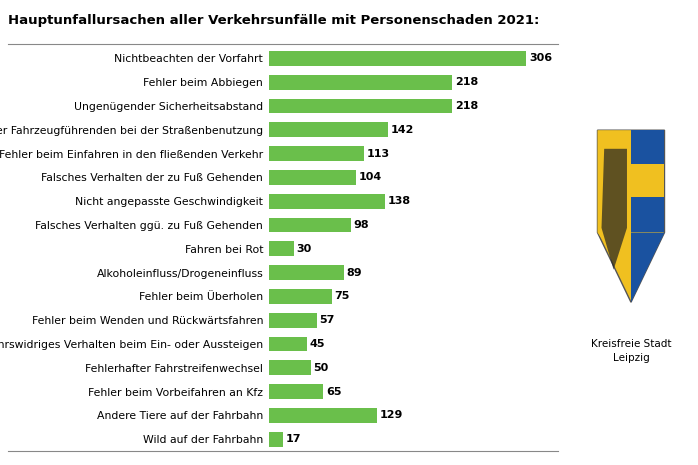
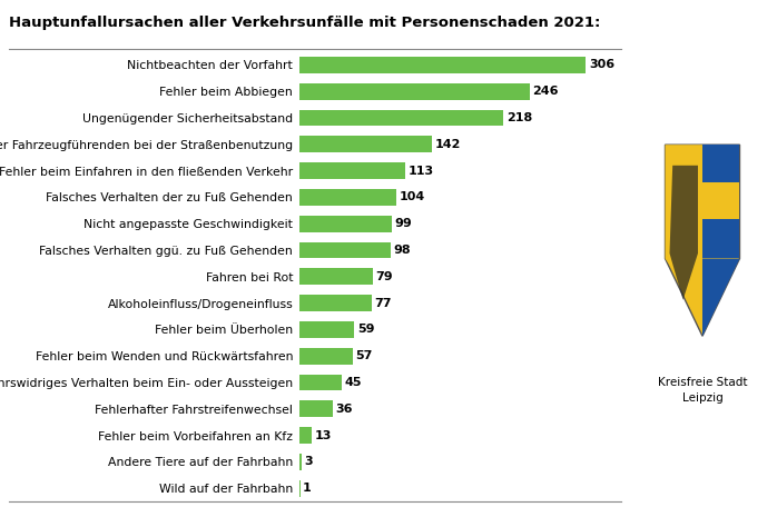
Fehler beim Abbiegen: 218 -> 246
Nicht angepasste Geschwindigkeit: 138 -> 99
Fahren bei Rot: 30 -> 79
Alkoholeinfluss/Drogeneinfluss: 89 -> 77
Fehler beim Überholen: 75 -> 59
Fehlerhafter Fahrstreifenwechsel: 50 -> 36
Fehler beim Vorbeifahren an Kfz: 65 -> 13
Andere Tiere auf der Fahrbahn: 129 -> 3
Wild auf der Fahrbahn: 17 -> 1
